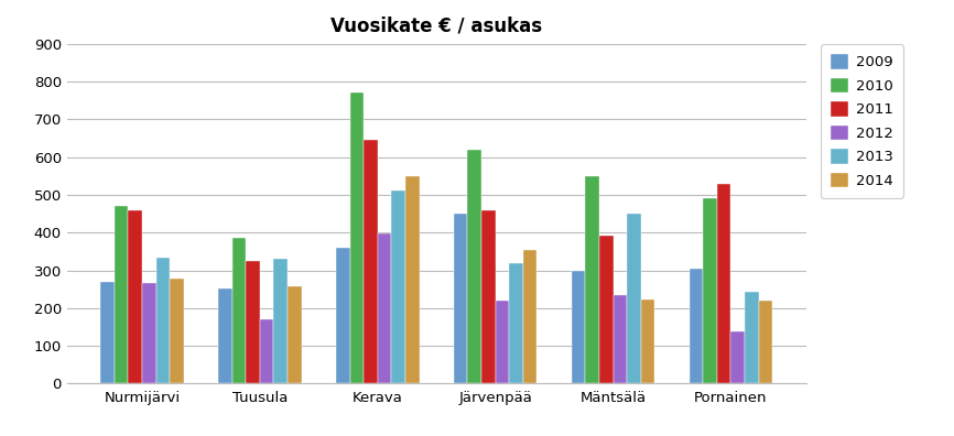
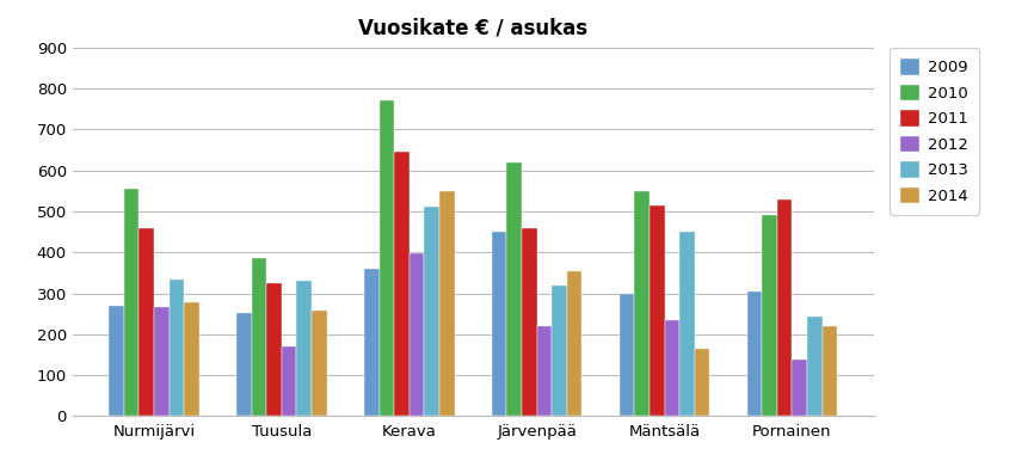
2010/Nurmijärvi: 470 -> 555
2011/Mäntsälä: 393 -> 515
2014/Mäntsälä: 222 -> 165
